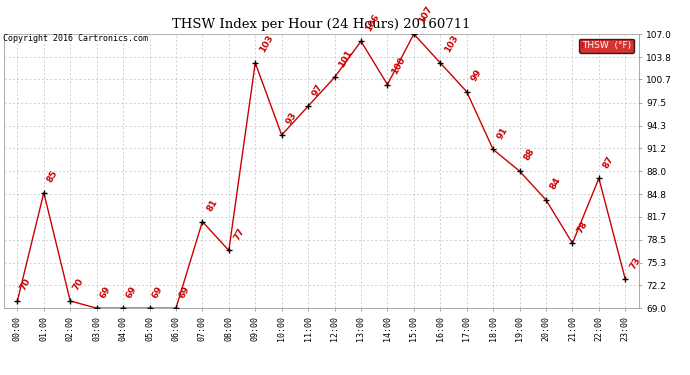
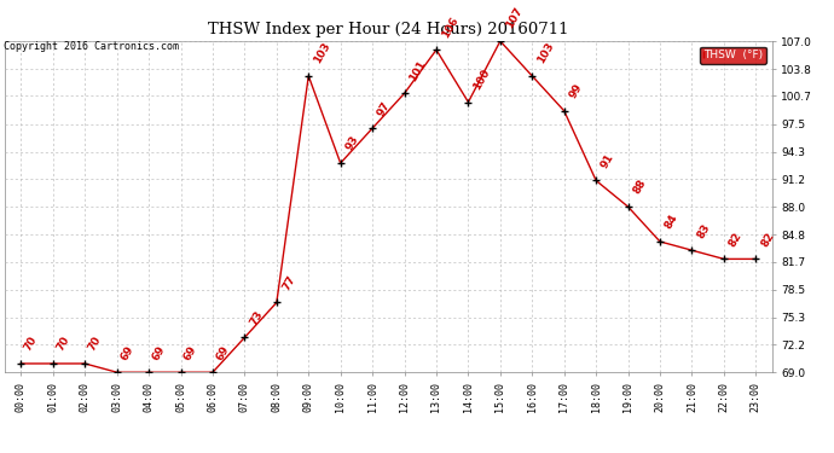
01:00: 85 -> 70
07:00: 81 -> 73
21:00: 78 -> 83
22:00: 87 -> 82
23:00: 73 -> 82
